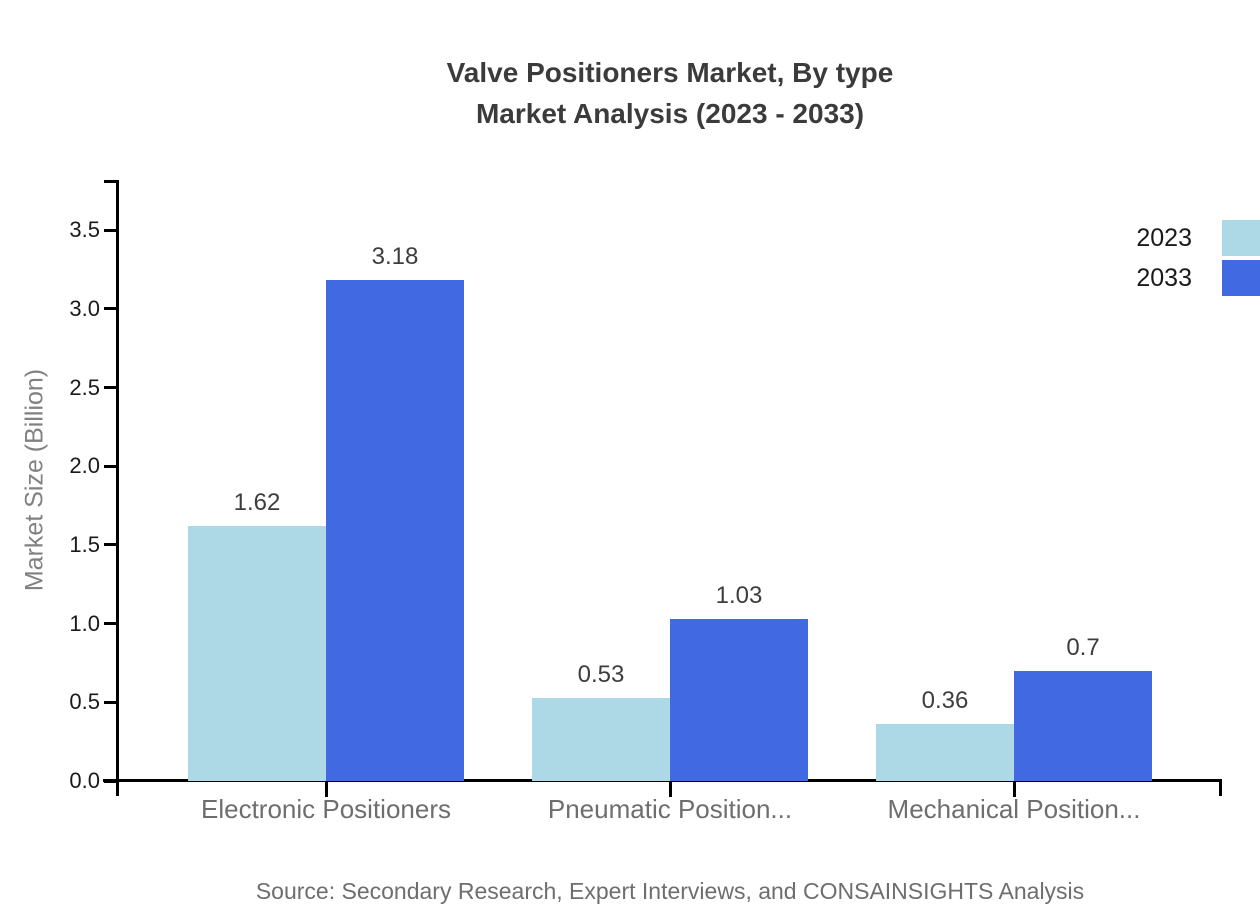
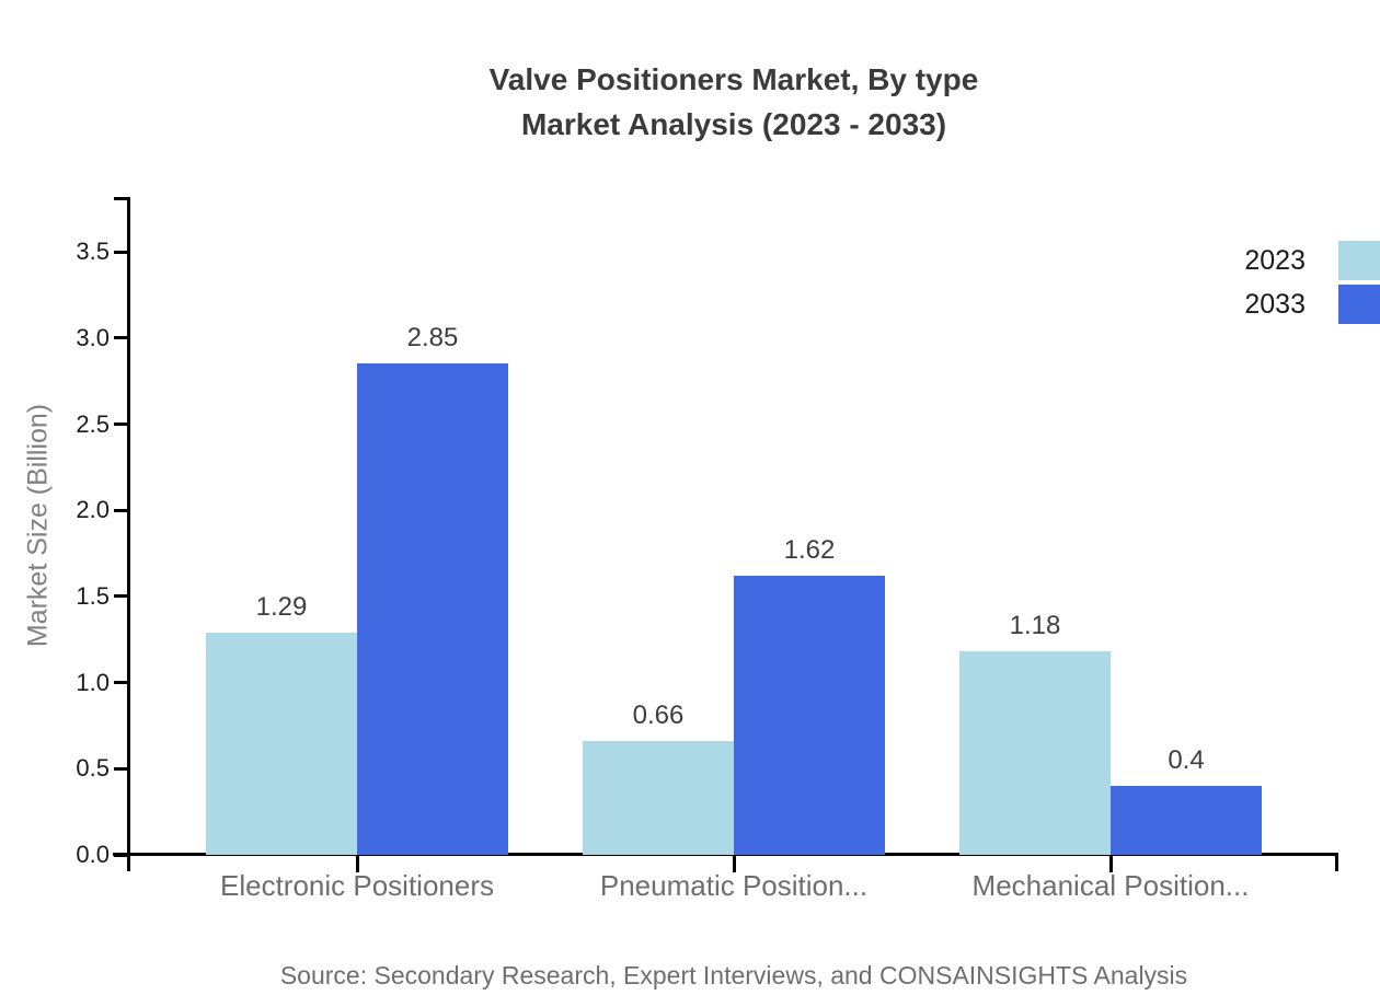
2023/Electronic Positioners: 1.62 -> 1.29
2033/Electronic Positioners: 3.18 -> 2.85
2023/Pneumatic Position...: 0.53 -> 0.66
2033/Pneumatic Position...: 1.03 -> 1.62
2023/Mechanical Position...: 0.36 -> 1.18
2033/Mechanical Position...: 0.7 -> 0.4
